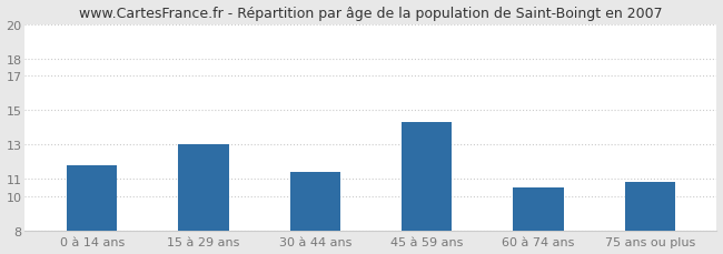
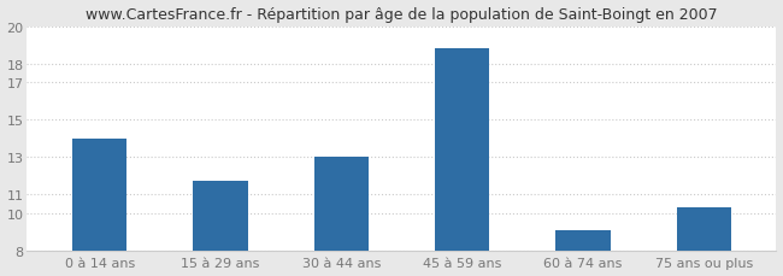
0 à 14 ans: 11.8 -> 14.0
15 à 29 ans: 13.0 -> 11.7
30 à 44 ans: 11.4 -> 13.0
45 à 59 ans: 14.3 -> 18.8
60 à 74 ans: 10.5 -> 9.1
75 ans ou plus: 10.8 -> 10.3
